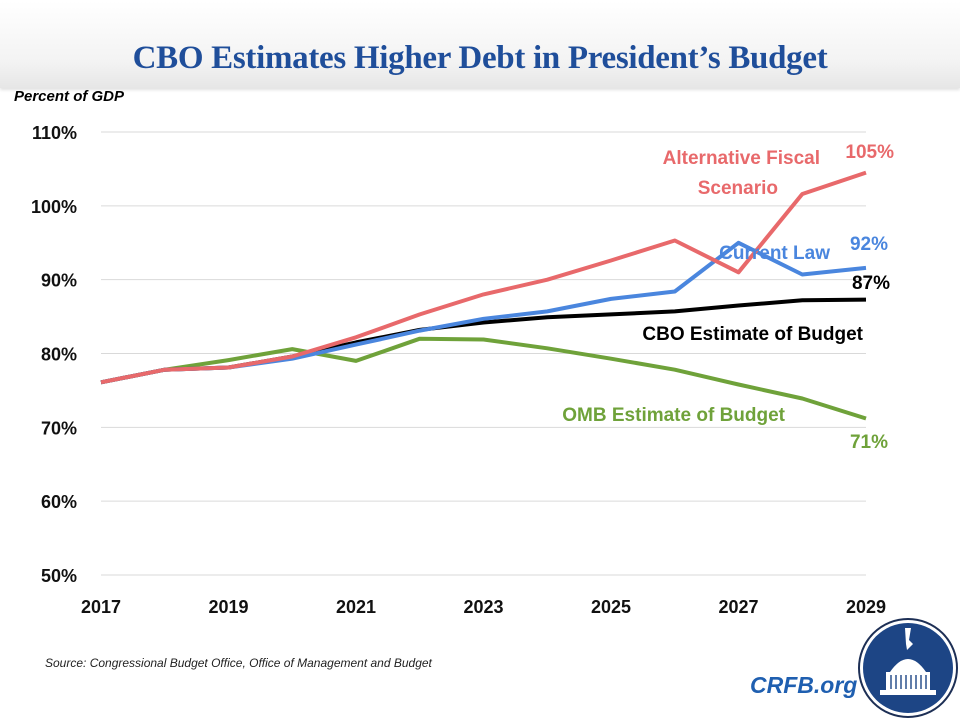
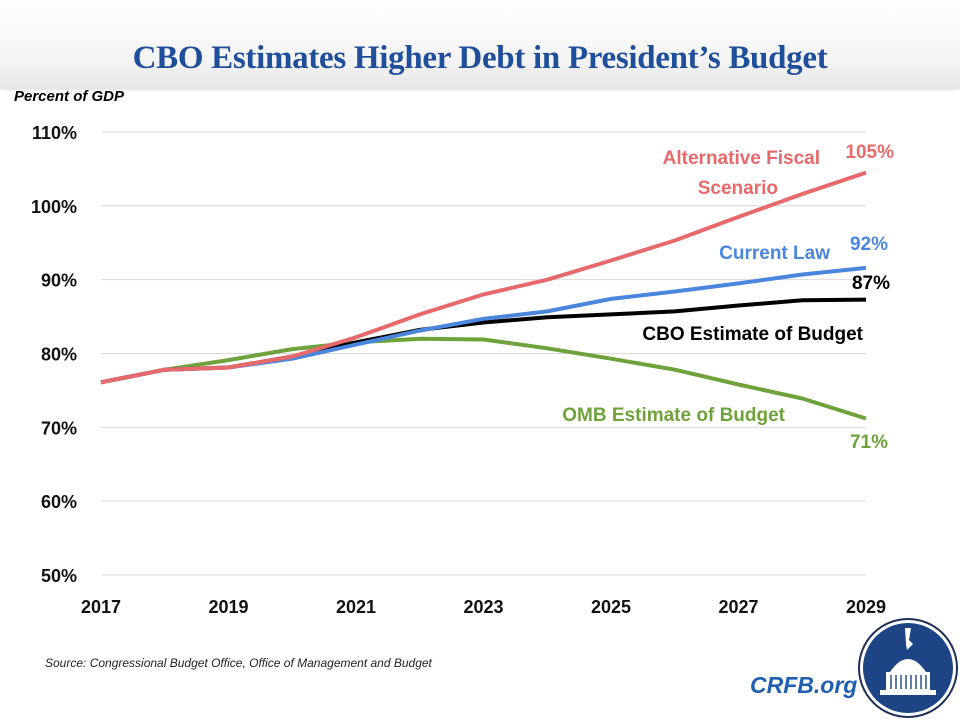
OMB Estimate of Budget/2021: 79% -> 82%
Current Law/2027: 95% -> 90%
Alternative Fiscal Scenario/2027: 91% -> 98%
